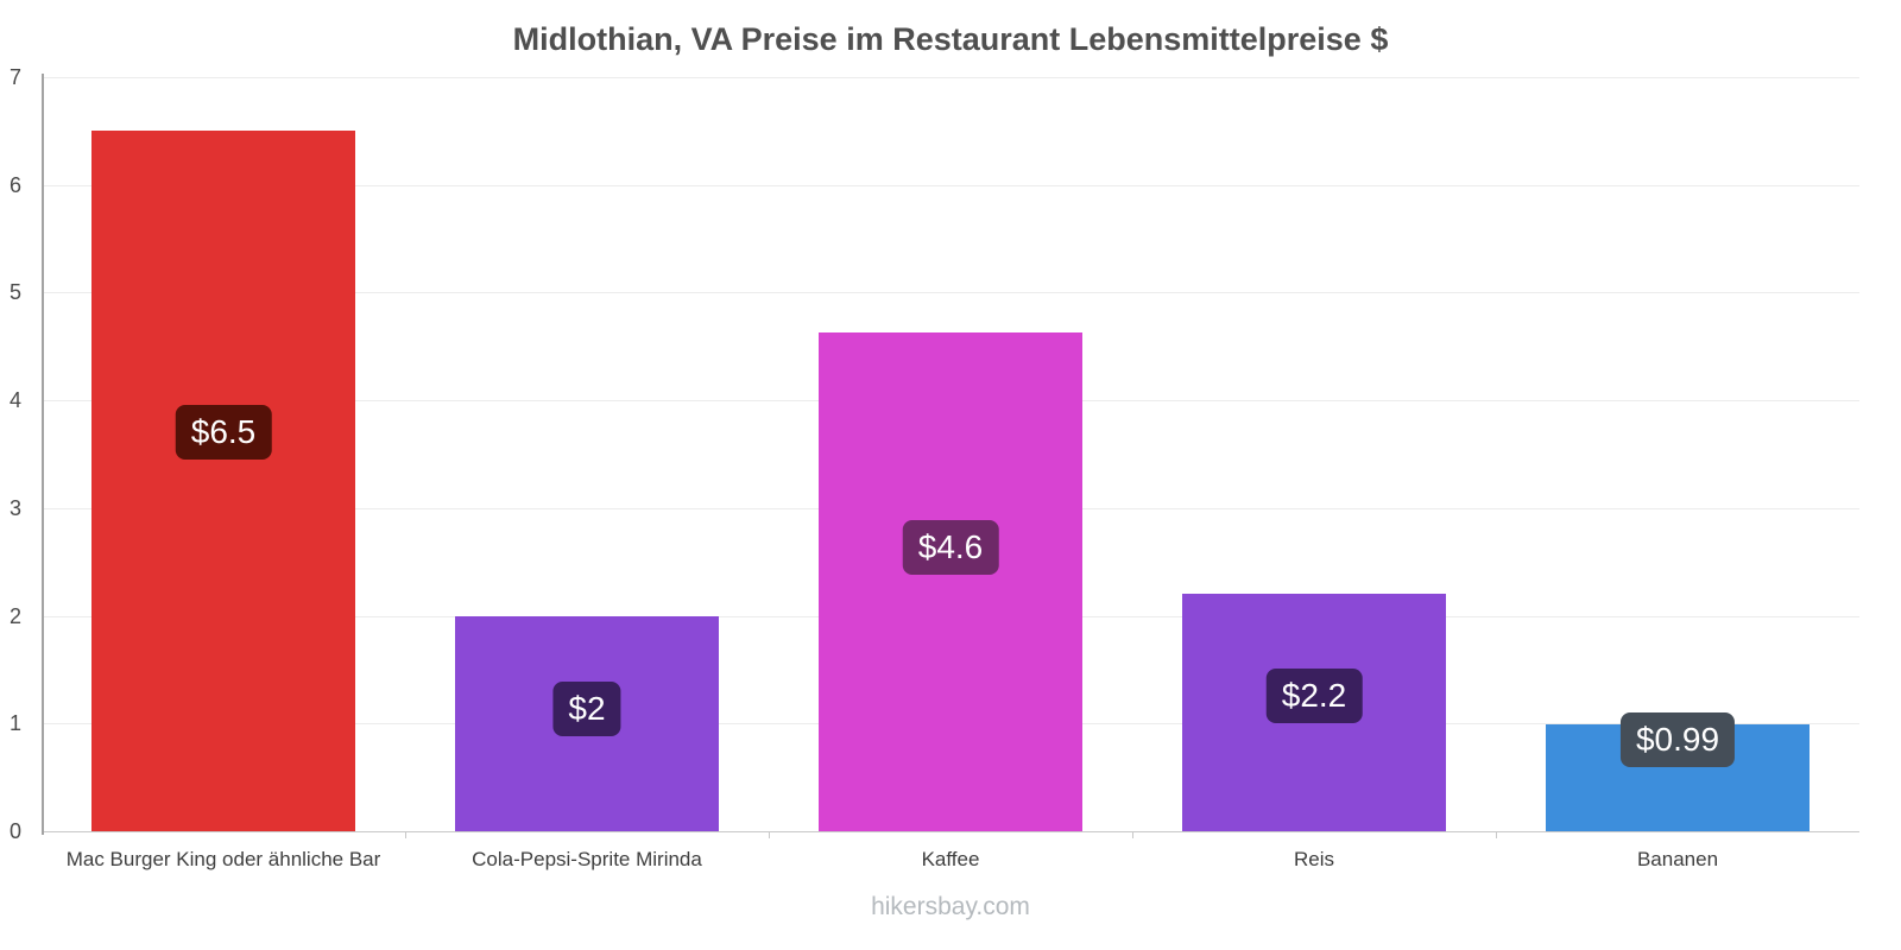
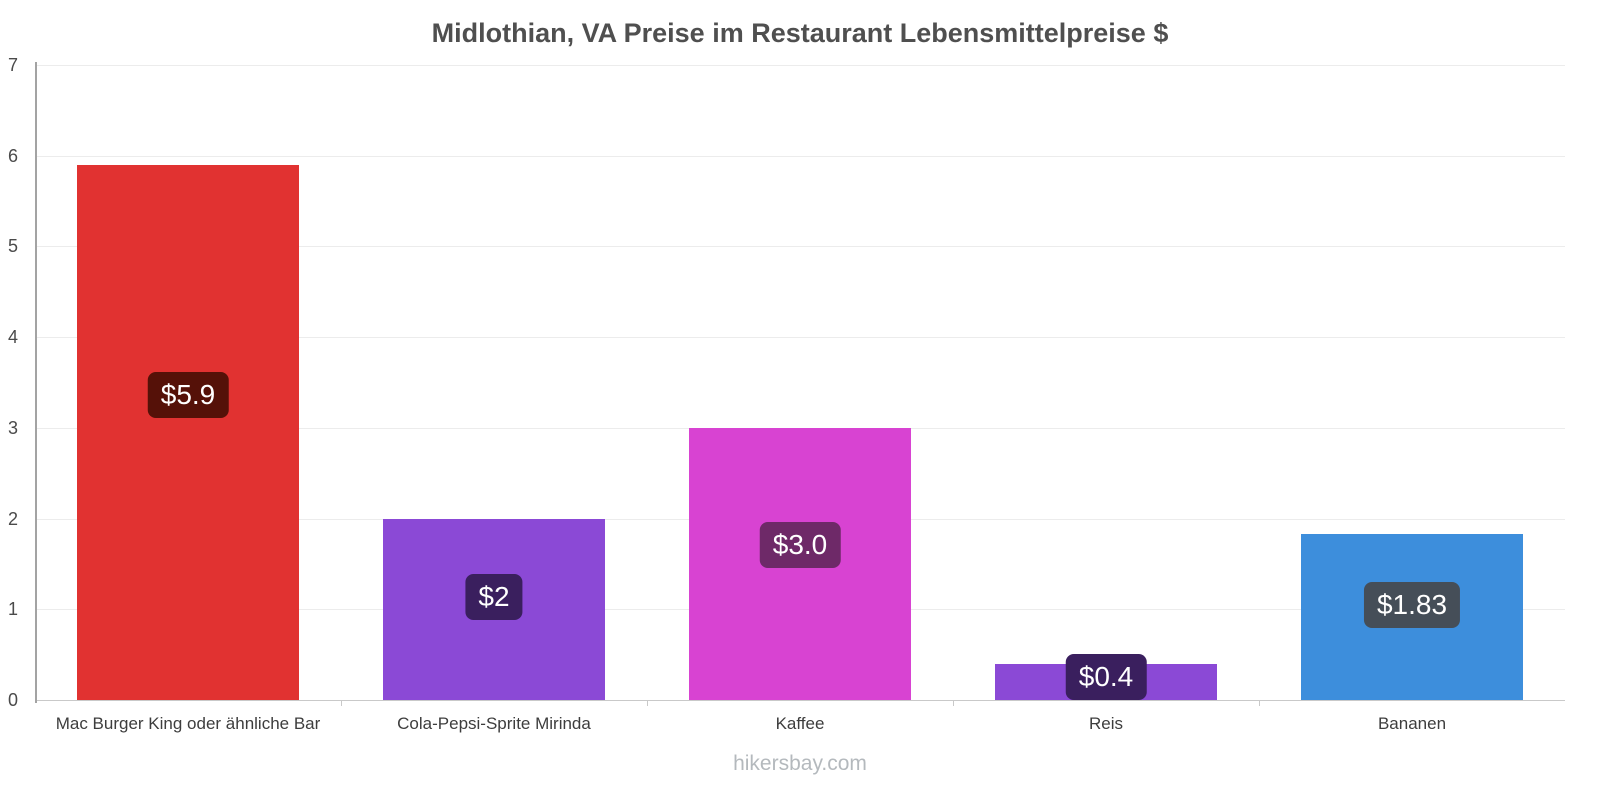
Mac Burger King oder ähnliche Bar: $6.5 -> $5.9
Kaffee: $4.6 -> $3.0
Reis: $2.2 -> $0.4
Bananen: $0.99 -> $1.83
